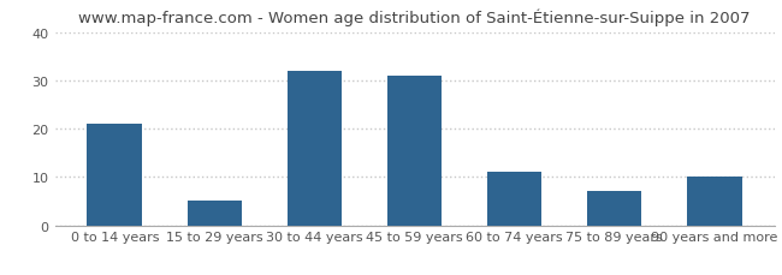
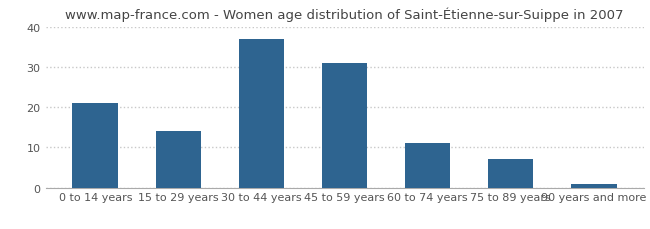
15 to 29 years: 5 -> 14
30 to 44 years: 32 -> 37
90 years and more: 10 -> 1
